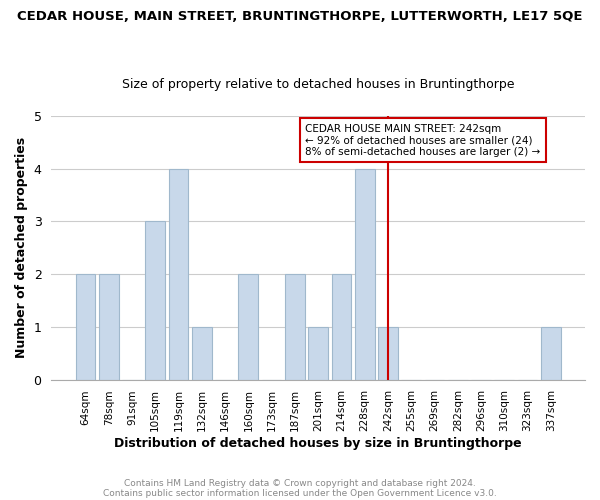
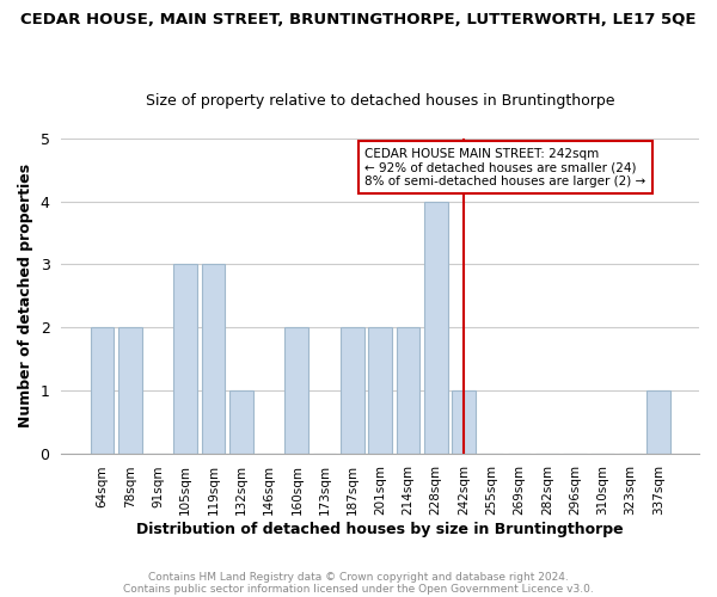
119sqm: 4 -> 3
201sqm: 1 -> 2
